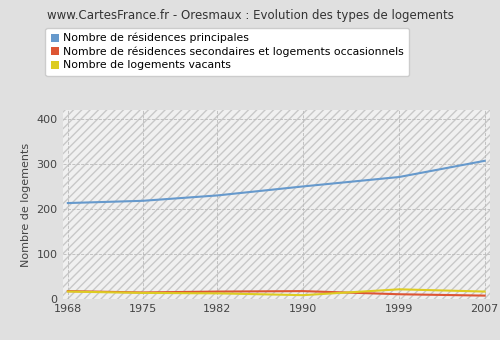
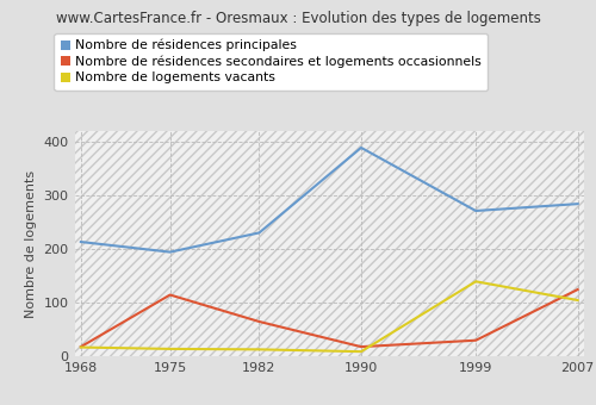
Nombre de résidences principales/1975: 219 -> 195
Nombre de résidences secondaires et logements occasionnels/1975: 15 -> 115
Nombre de résidences secondaires et logements occasionnels/1982: 17 -> 65
Nombre de résidences principales/1990: 251 -> 390
Nombre de résidences secondaires et logements occasionnels/1999: 11 -> 30
Nombre de logements vacants/1999: 22 -> 140
Nombre de résidences principales/2007: 308 -> 285
Nombre de résidences secondaires et logements occasionnels/2007: 8 -> 125
Nombre de logements vacants/2007: 17 -> 105
